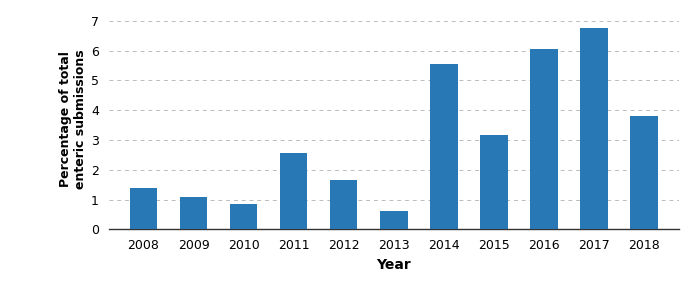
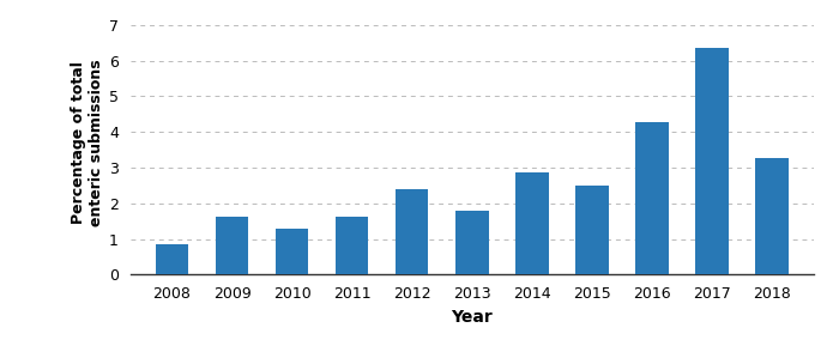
2008: 1.40 -> 0.85
2009: 1.10 -> 1.62
2010: 0.85 -> 1.28
2011: 2.55 -> 1.62
2012: 1.65 -> 2.38
2013: 0.60 -> 1.80
2014: 5.55 -> 2.88
2015: 3.15 -> 2.50
2016: 6.05 -> 4.28
2017: 6.75 -> 6.35
2018: 3.80 -> 3.26
